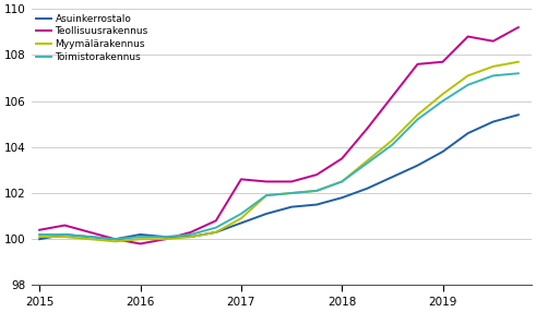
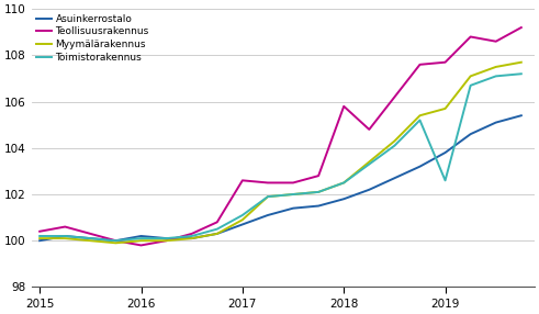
Teollisuusrakennus/2018: 103.5 -> 105.8
Myymälärakennus/2019: 106.3 -> 105.7
Toimistorakennus/2019: 106.0 -> 102.6
